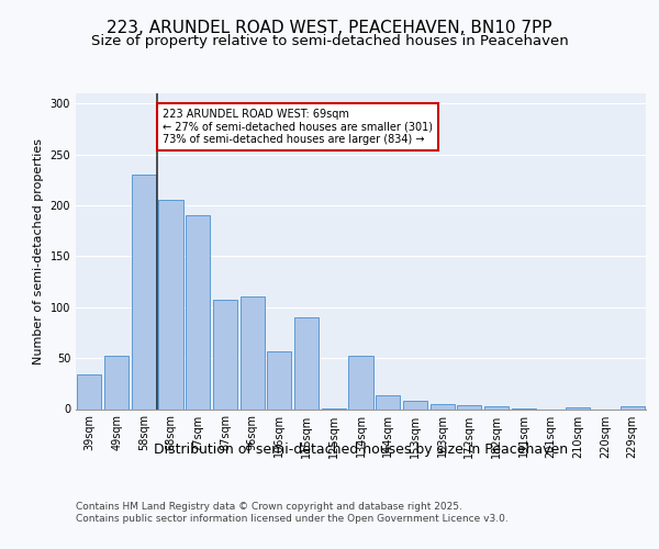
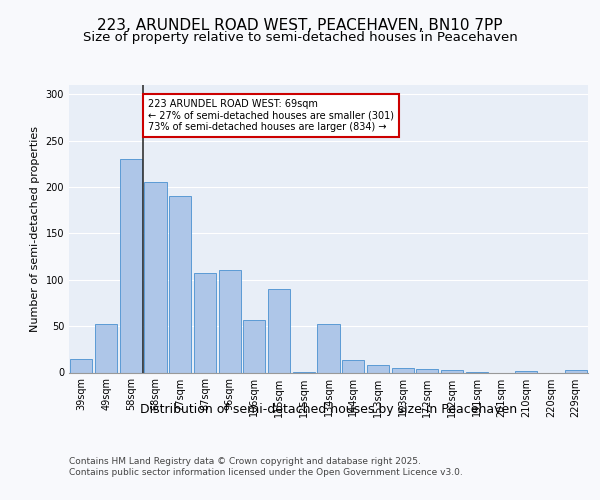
39sqm: 34 -> 15
